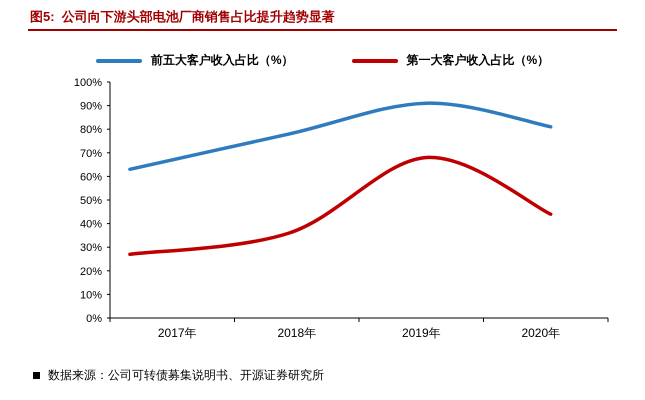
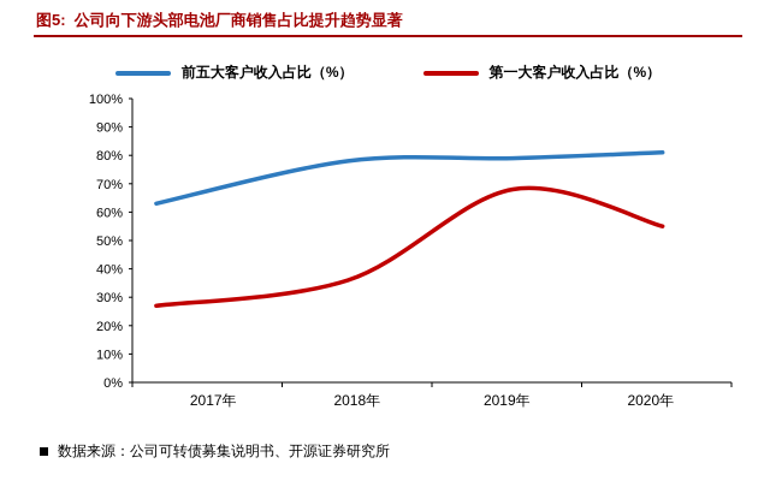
前五大客户收入占比（%）/2019年: 91% -> 79%
第一大客户收入占比（%）/2020年: 44% -> 55%
